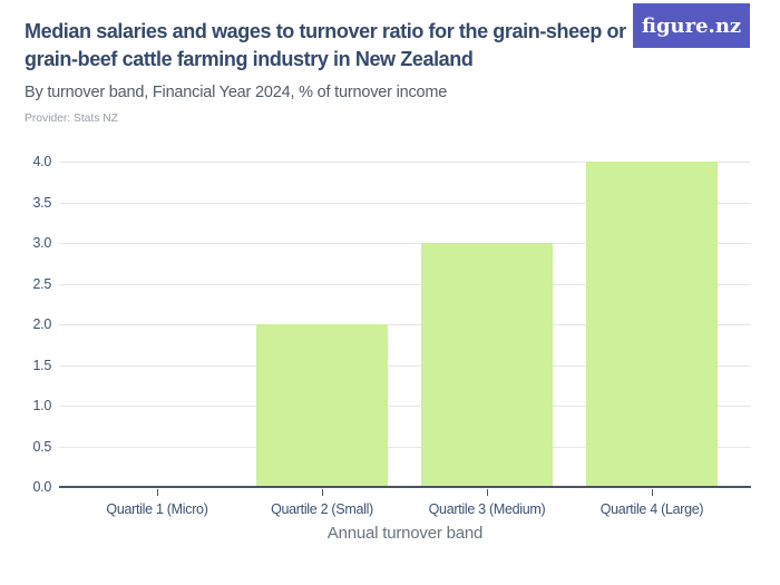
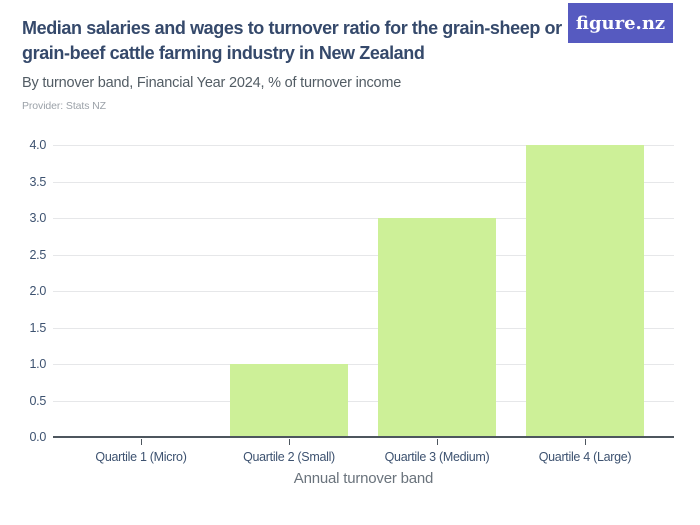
Quartile 2 (Small): 2 -> 1
